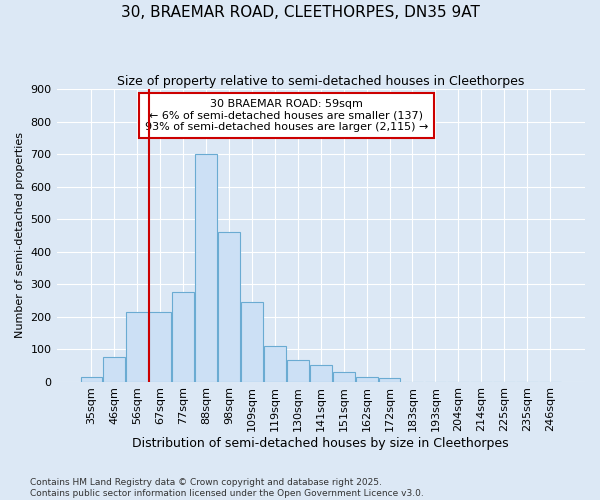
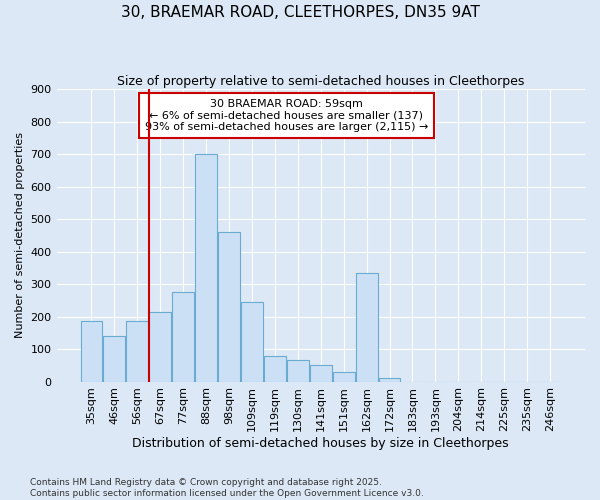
35sqm: 15 -> 185
46sqm: 75 -> 140
56sqm: 215 -> 185
119sqm: 110 -> 80
162sqm: 15 -> 335
